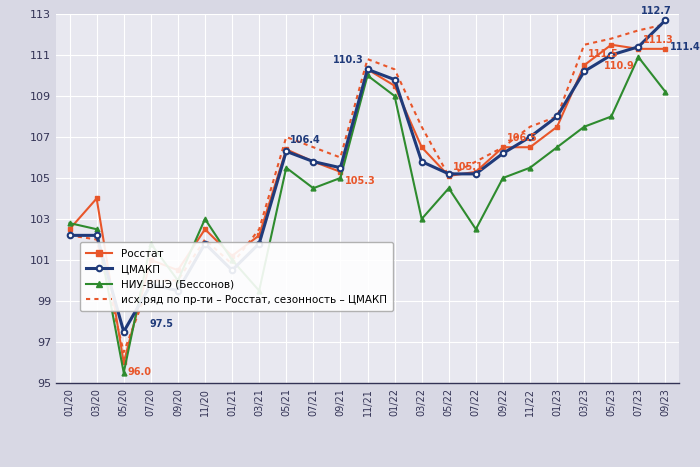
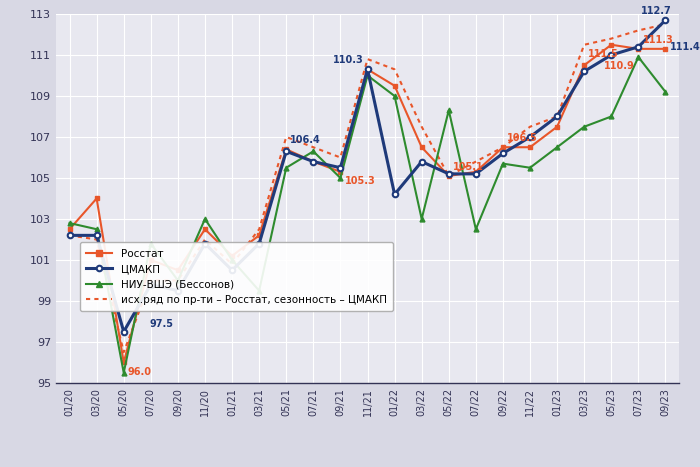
НИУ-ВШЭ (Бессонов)/07/21: 104.5 -> 106.3
ЦМАКП/01/22: 109.8 -> 104.2
НИУ-ВШЭ (Бессонов)/05/22: 104.5 -> 108.3
НИУ-ВШЭ (Бессонов)/09/22: 105.0 -> 105.7
